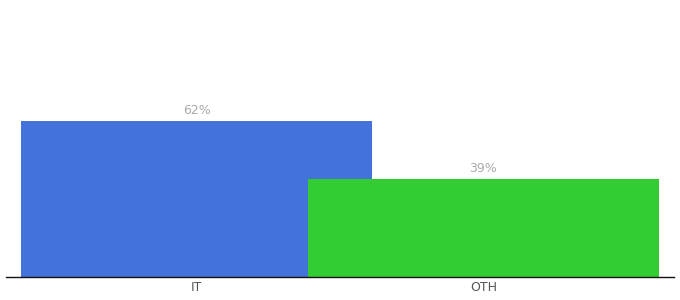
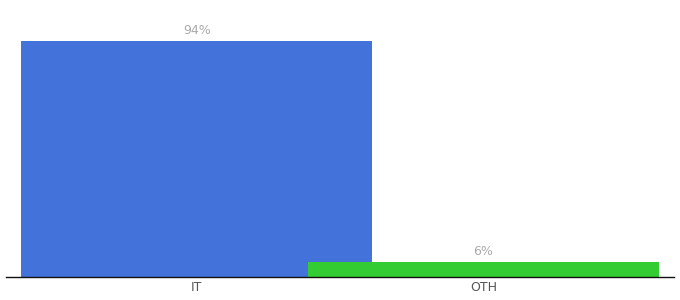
IT: 62% -> 94%
OTH: 39% -> 6%
